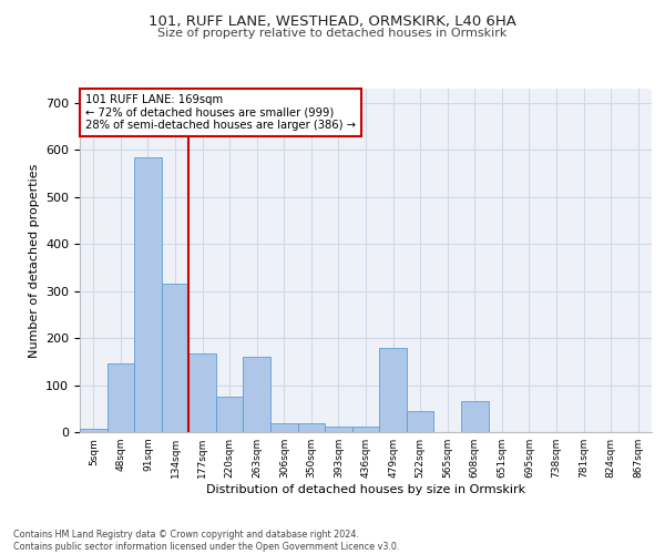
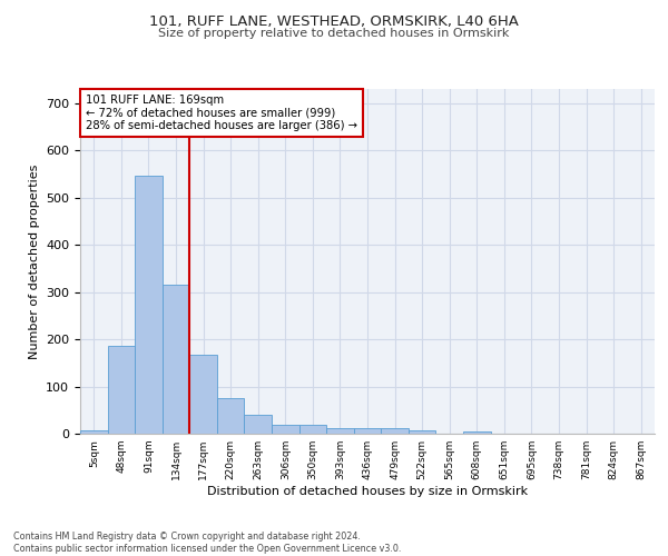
48sqm: 145 -> 187
91sqm: 585 -> 547
263sqm: 160 -> 40
479sqm: 180 -> 12
522sqm: 45 -> 8
608sqm: 65 -> 5
